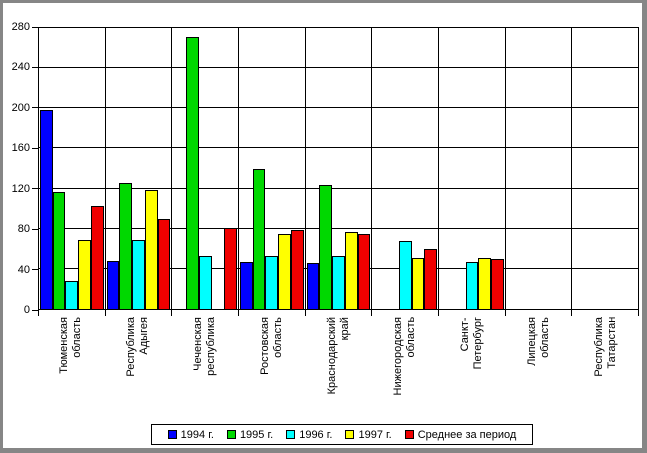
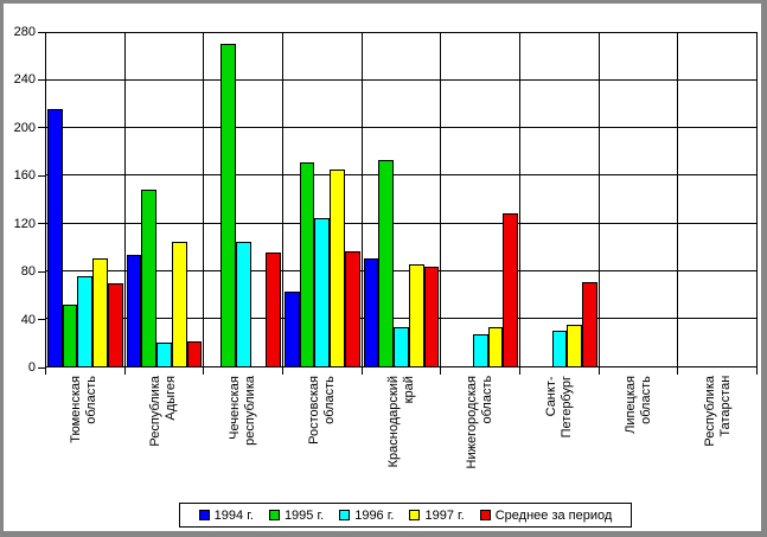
1994 г./Тюменская область: 198 -> 216
1995 г./Тюменская область: 117 -> 52
1996 г./Тюменская область: 28 -> 76
1997 г./Тюменская область: 69 -> 91
Среднее за период/Тюменская область: 103 -> 70
1994 г./Республика Адыгея: 48 -> 94
1995 г./Республика Адыгея: 126 -> 148
1996 г./Республика Адыгея: 69 -> 20
1997 г./Республика Адыгея: 119 -> 105
Среднее за период/Республика Адыгея: 90 -> 21
1996 г./Чеченская республика: 53 -> 105
Среднее за период/Чеченская республика: 81 -> 96
1994 г./Ростовская область: 47 -> 63
1995 г./Ростовская область: 140 -> 171
1996 г./Ростовская область: 53 -> 125
1997 г./Ростовская область: 75 -> 165
Среднее за период/Ростовская область: 79 -> 97
1994 г./Краснодарский край: 46 -> 91
1995 г./Краснодарский край: 124 -> 173
1996 г./Краснодарский край: 53 -> 33
1997 г./Краснодарский край: 77 -> 86
Среднее за период/Краснодарский край: 75 -> 84
1996 г./Нижегородская область: 68 -> 27
1997 г./Нижегородская область: 51 -> 33
Среднее за период/Нижегородская область: 60 -> 129
1996 г./Санкт- Петербург: 47 -> 30
1997 г./Санкт- Петербург: 51 -> 35
Среднее за период/Санкт- Петербург: 50 -> 71
